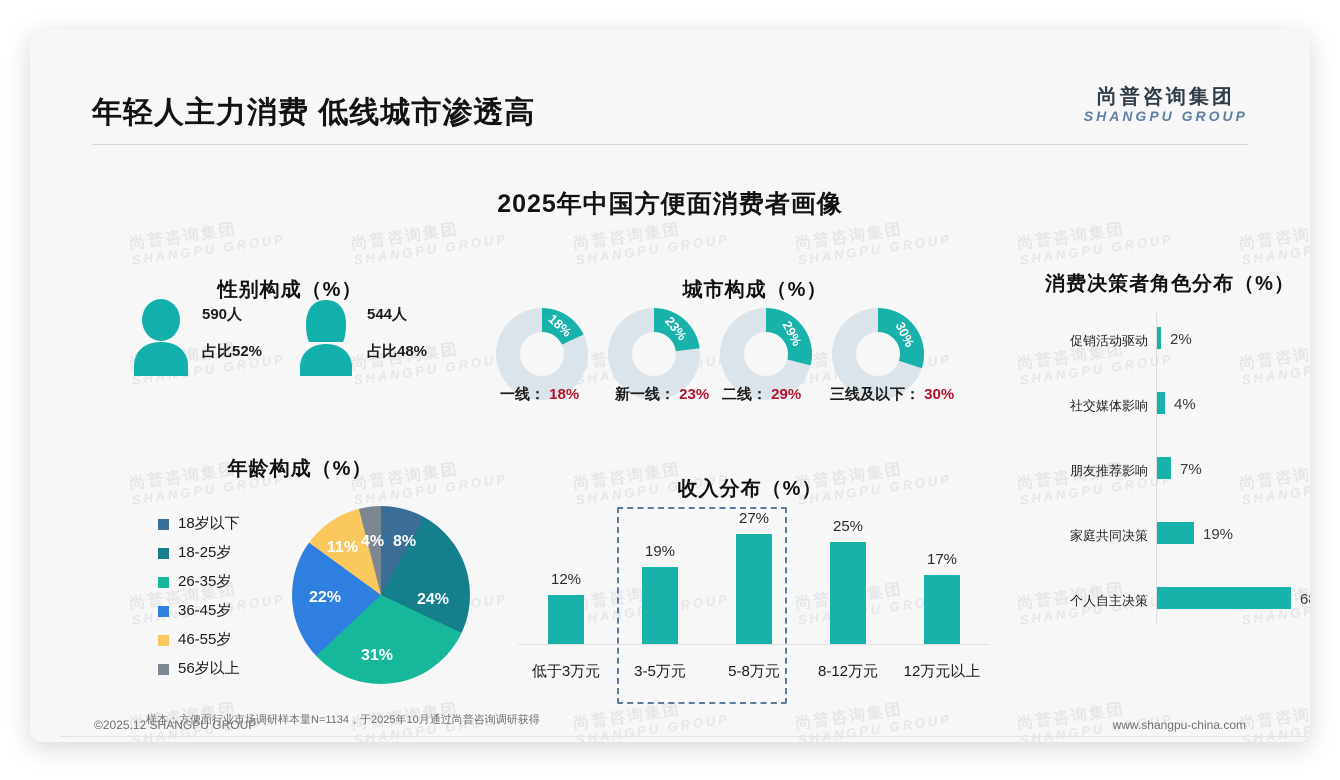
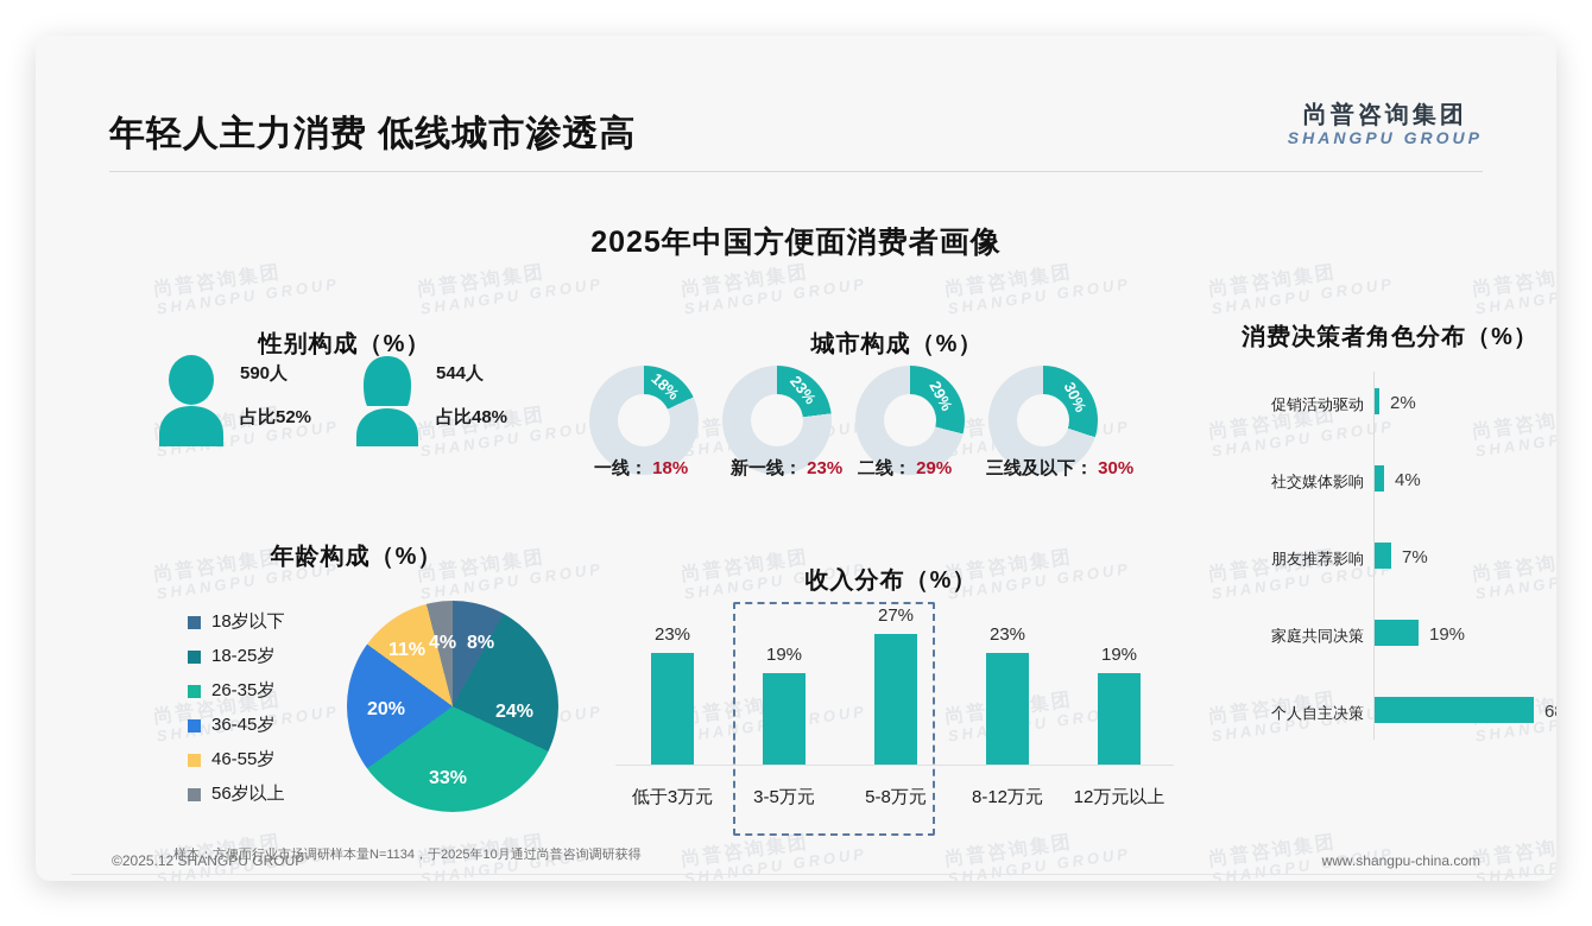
年龄构成（%）/26-35岁: 31% -> 33%
年龄构成（%）/36-45岁: 22% -> 20%
收入分布（%）/低于3万元: 12% -> 23%
收入分布（%）/8-12万元: 25% -> 23%
收入分布（%）/12万元以上: 17% -> 19%
